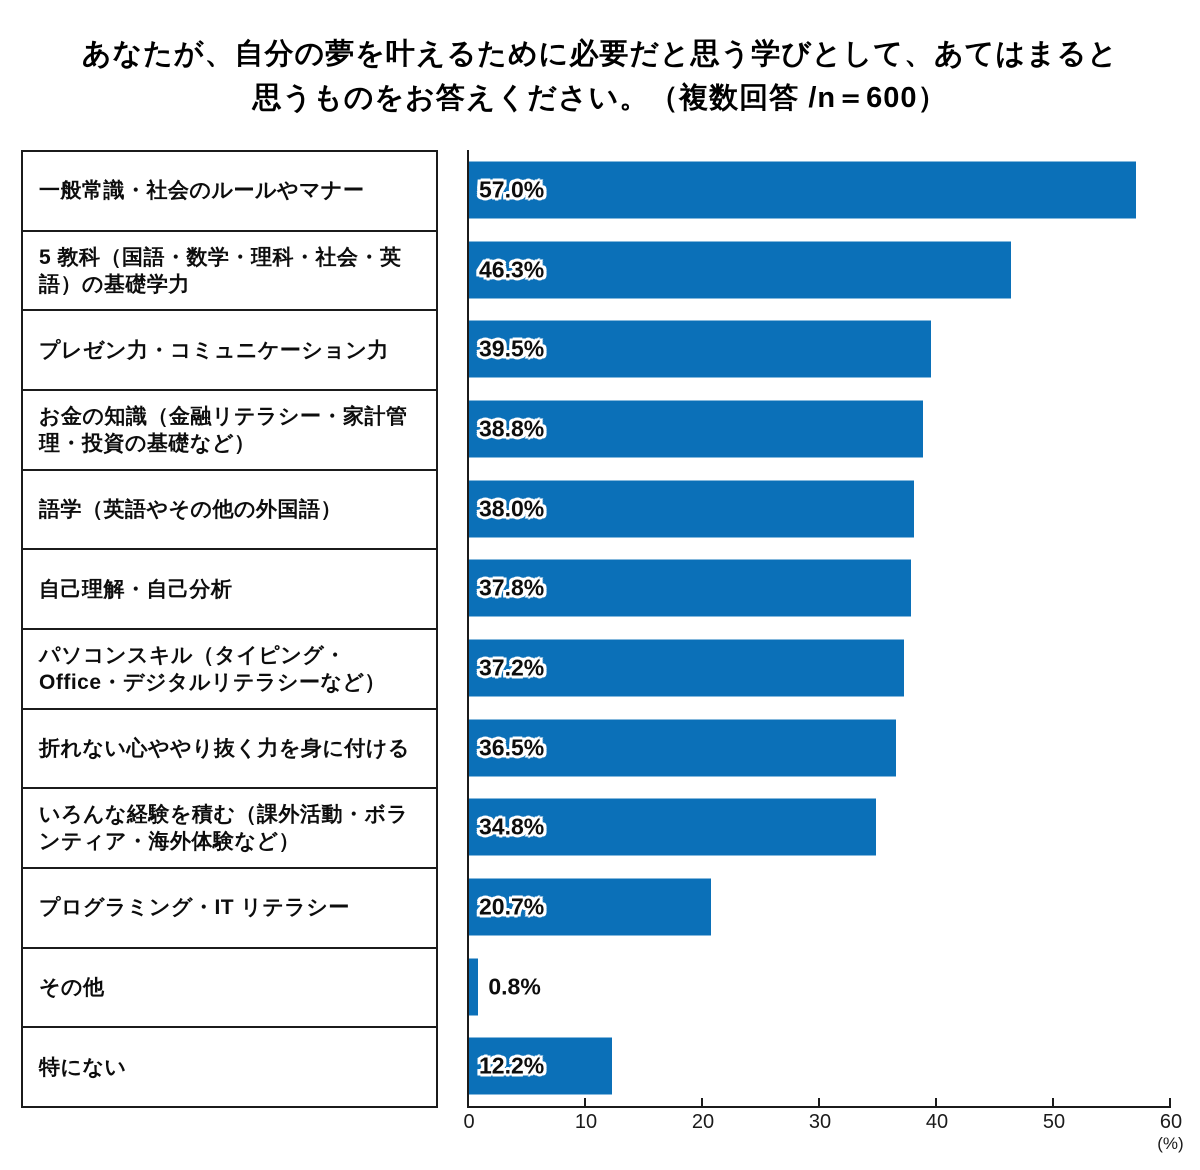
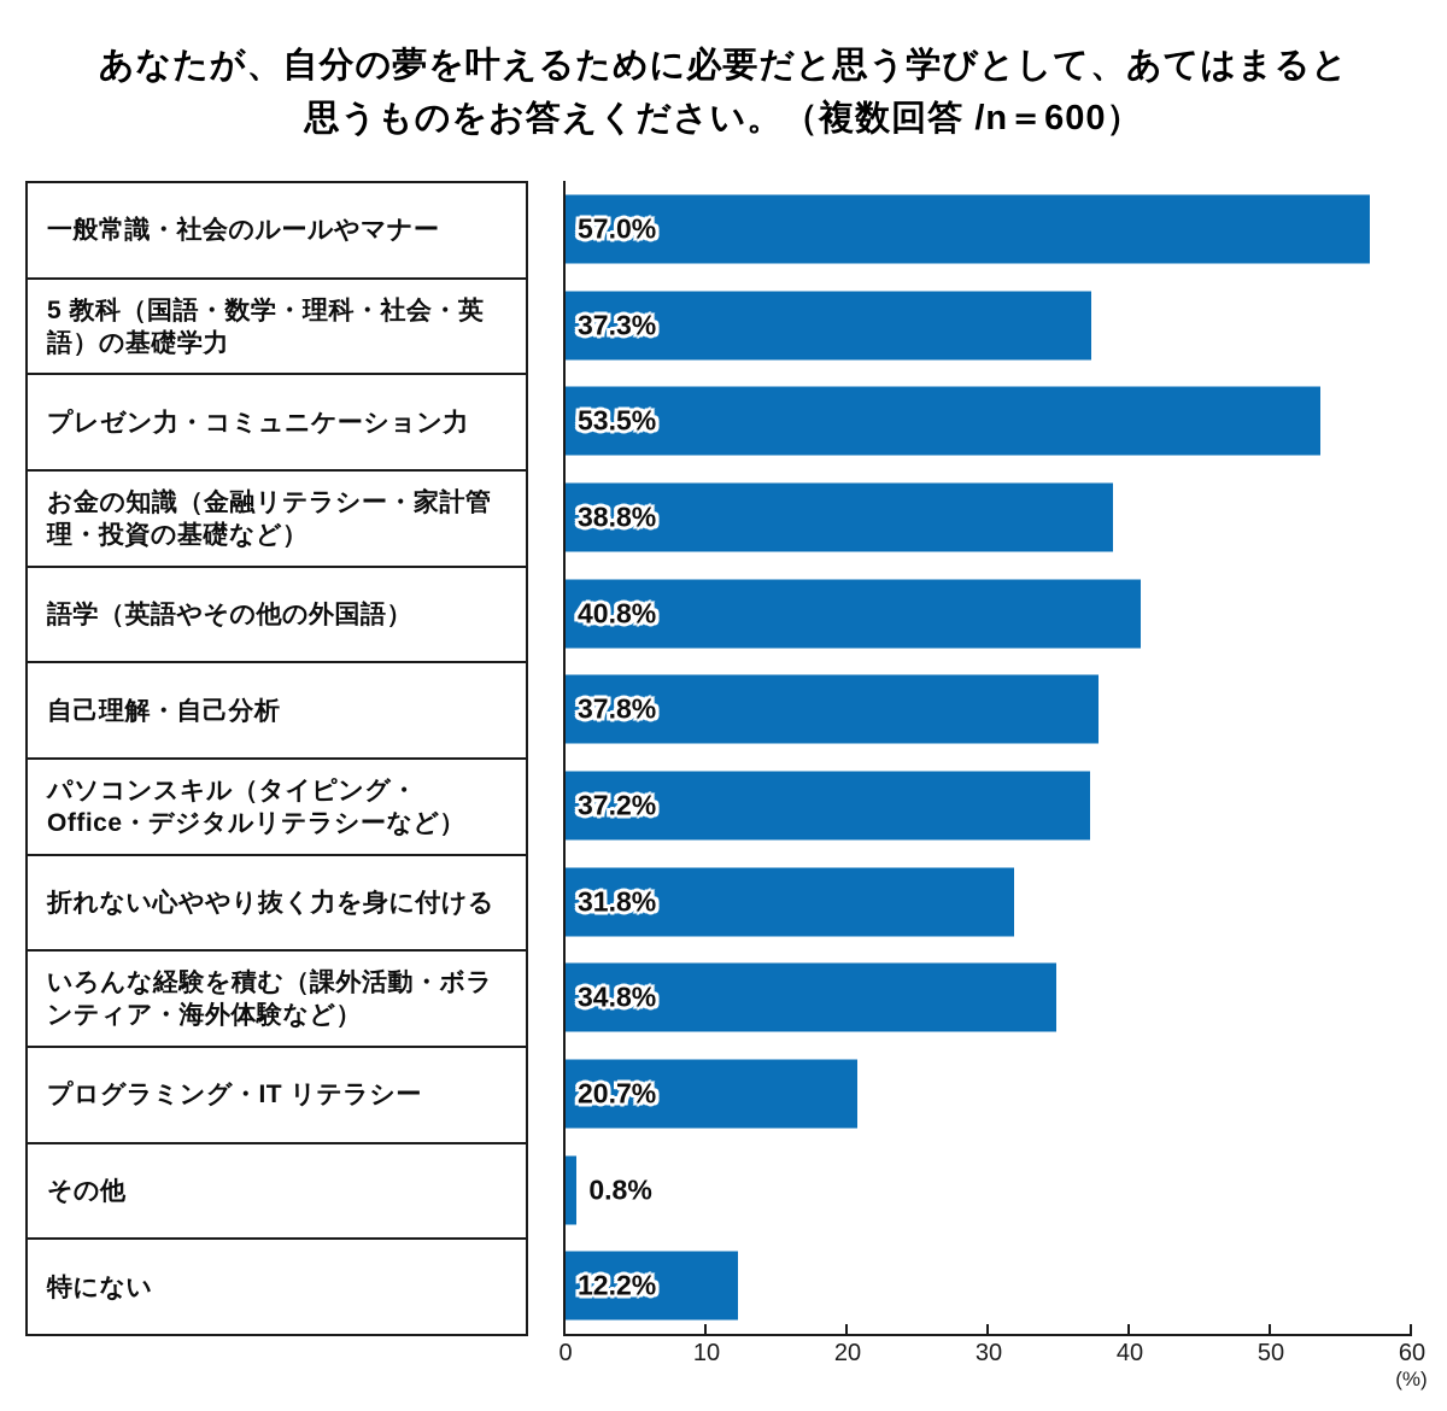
5 教科（国語・数学・理科・社会・英語）の基礎学力: 46.3% -> 37.3%
プレゼン力・コミュニケーション力: 39.5% -> 53.5%
語学（英語やその他の外国語）: 38.0% -> 40.8%
折れない心ややり抜く力を身に付ける: 36.5% -> 31.8%
